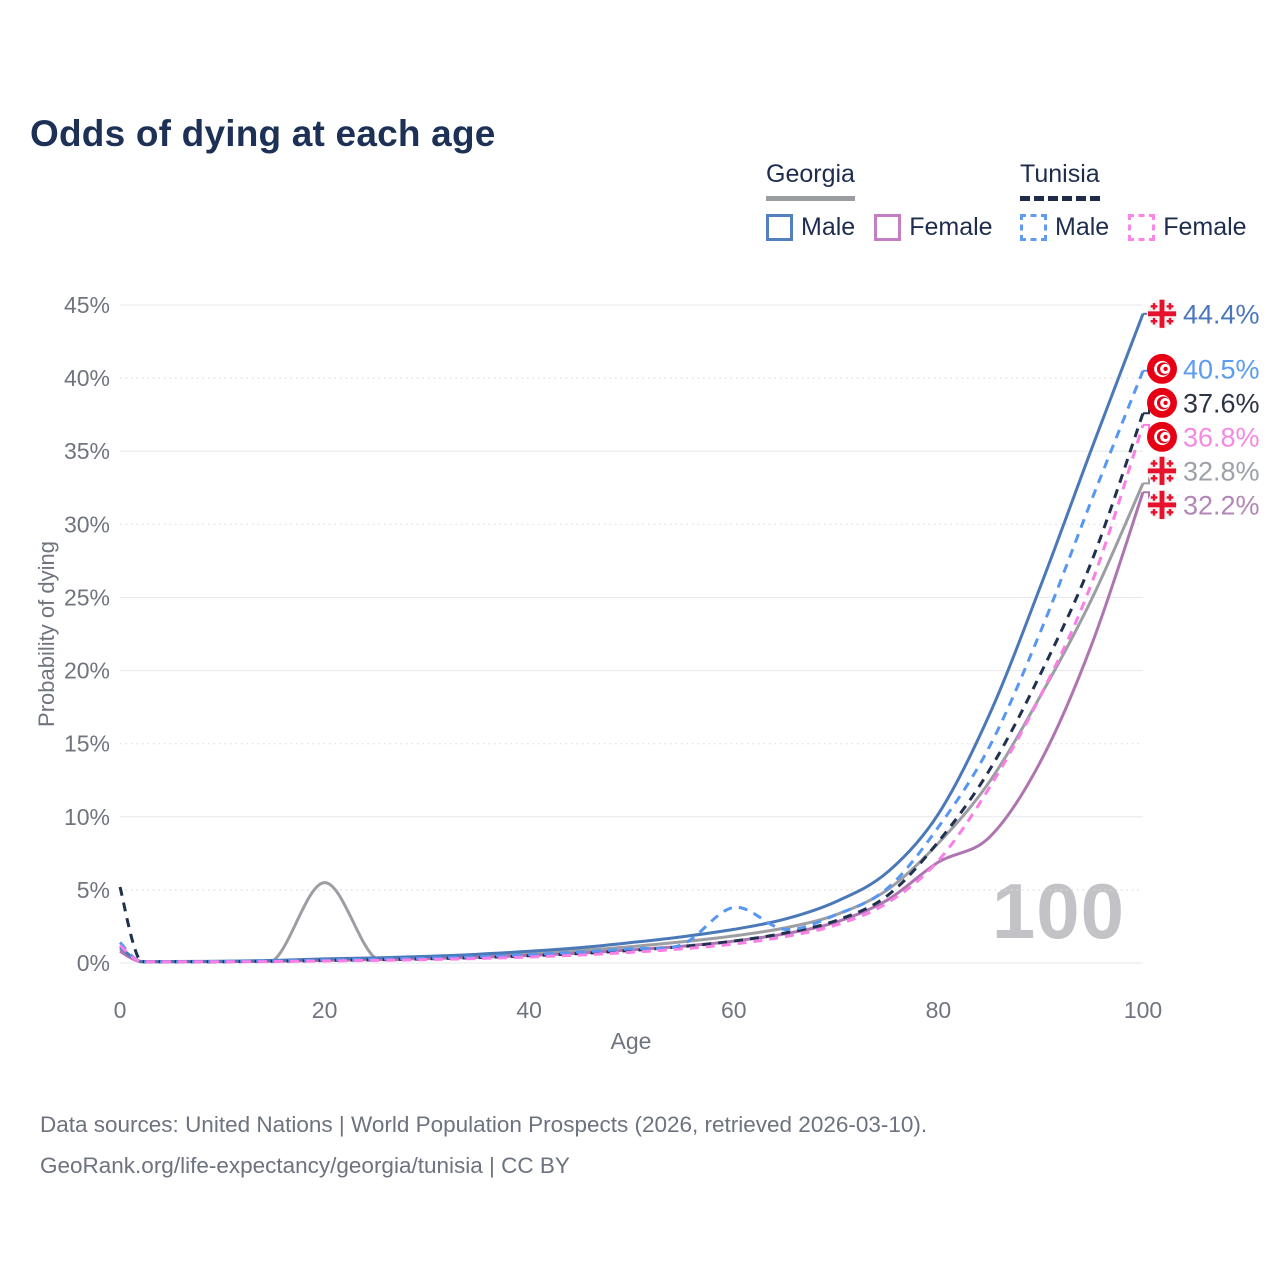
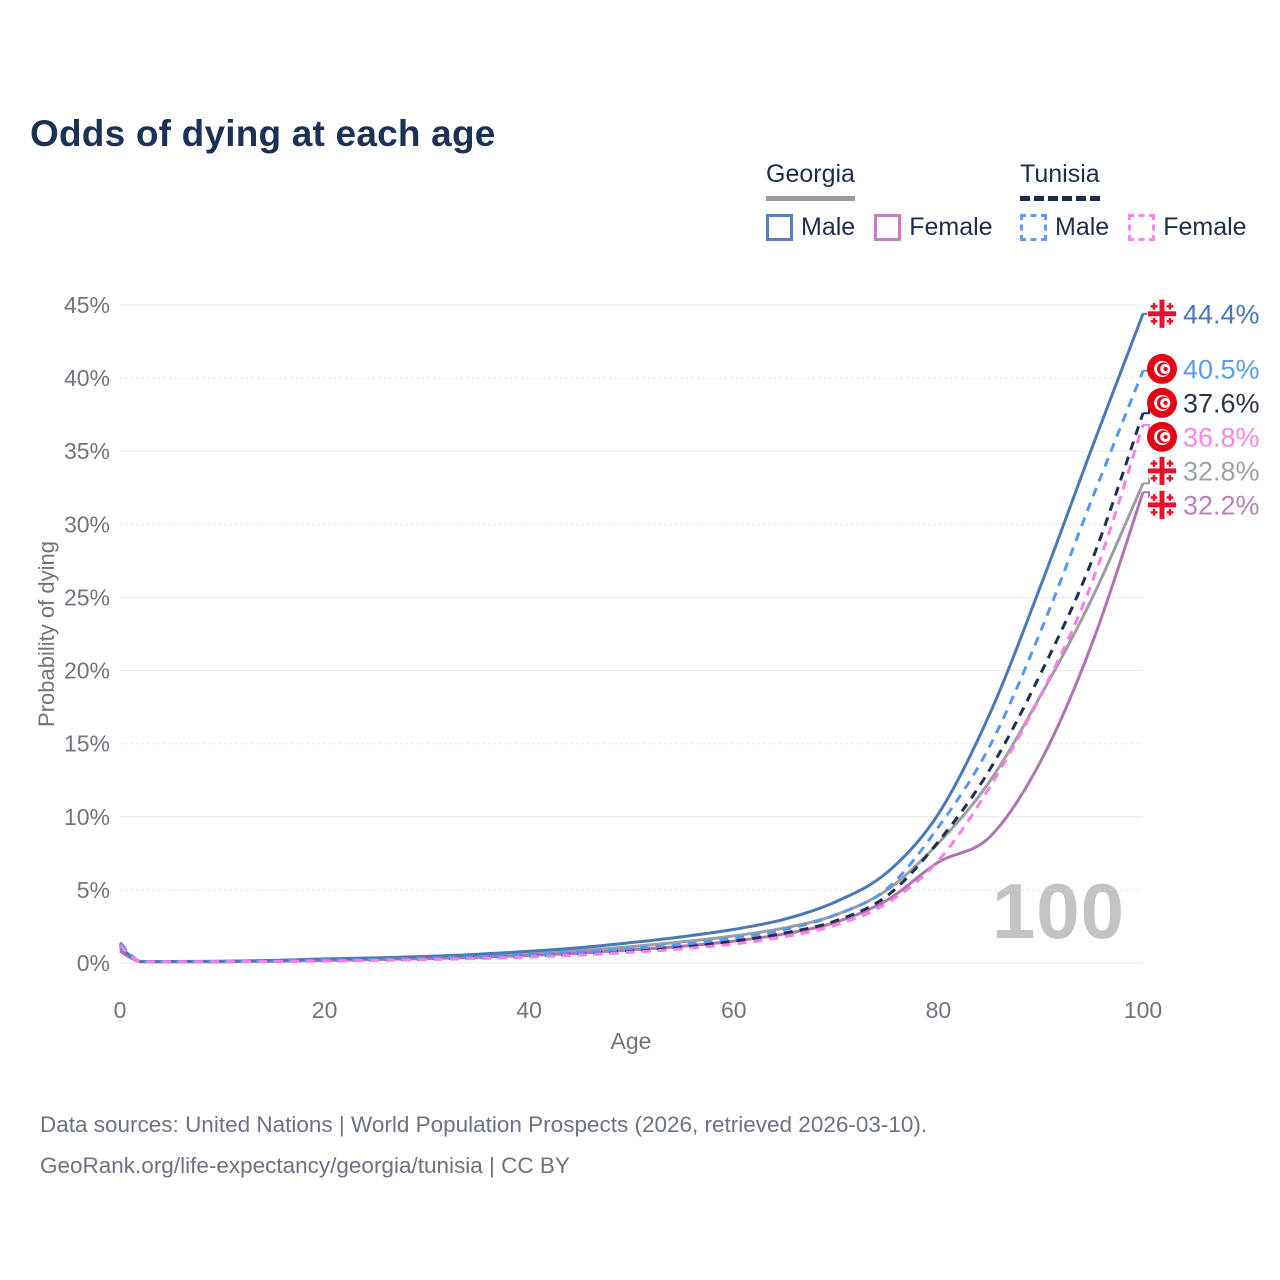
Tunisia/0: 5.2% -> 1.3%
Georgia/20: 5.5% -> 0.2%
Tunisia Male/60: 3.8% -> 1.7%
